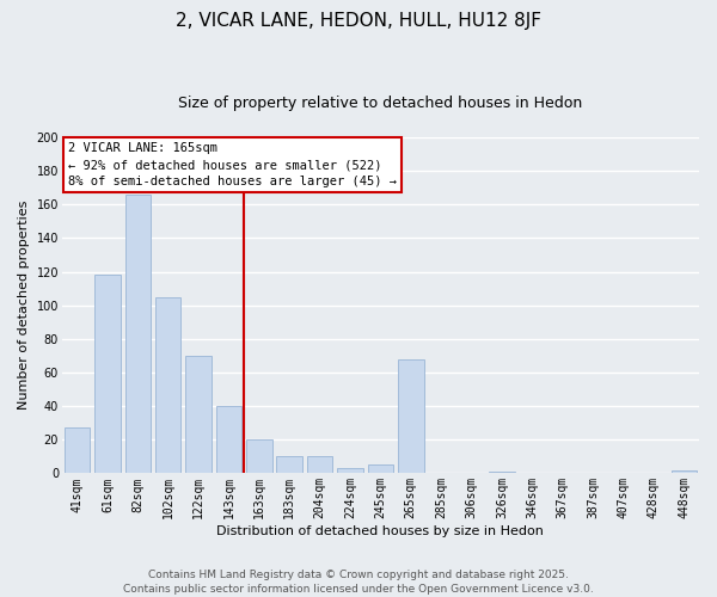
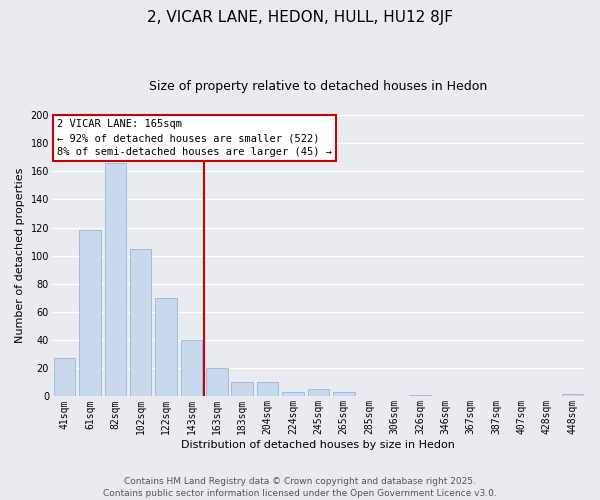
265sqm: 68 -> 3
